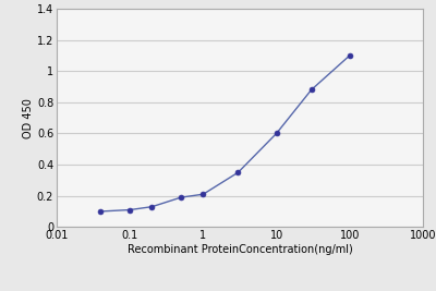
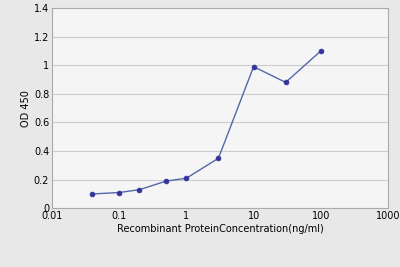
10: 0.60 -> 0.99
